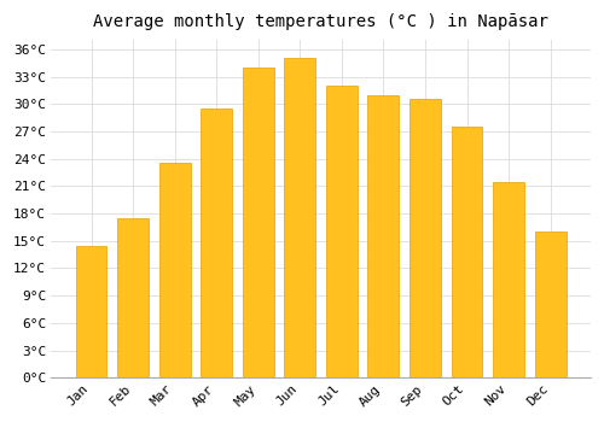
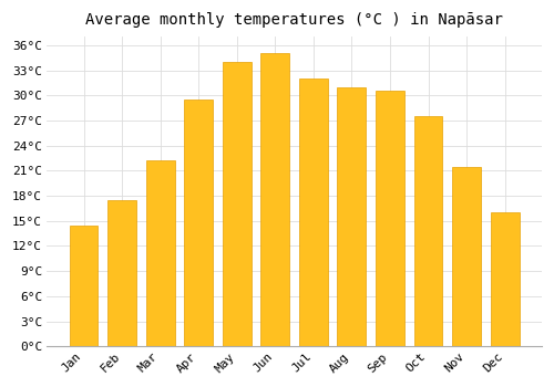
Mar: 23.5°C -> 22.2°C
